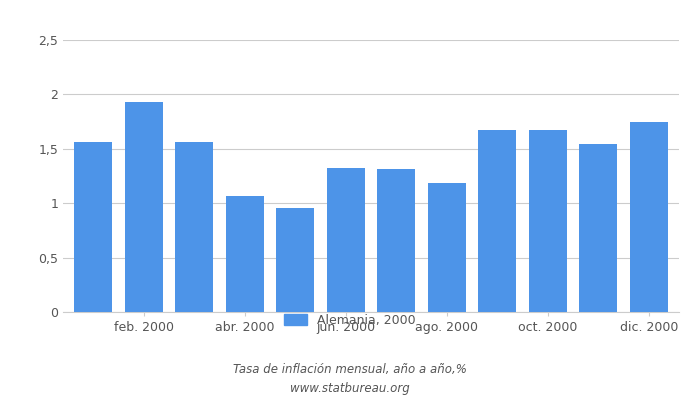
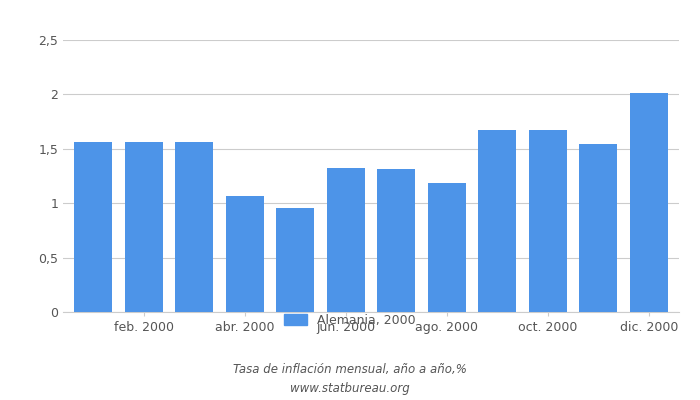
feb. 2000: 1,93 -> 1,56
dic. 2000: 1,75 -> 2,01
